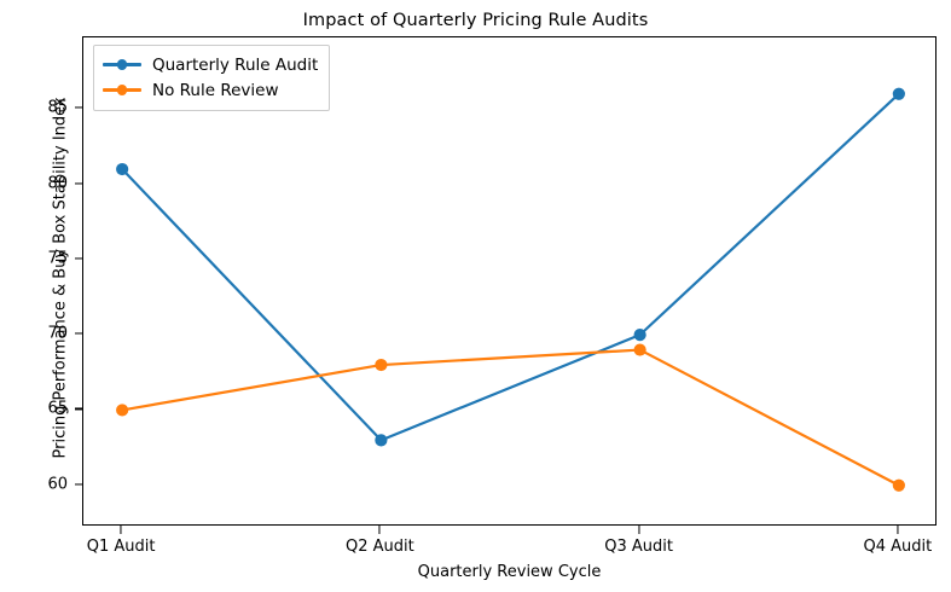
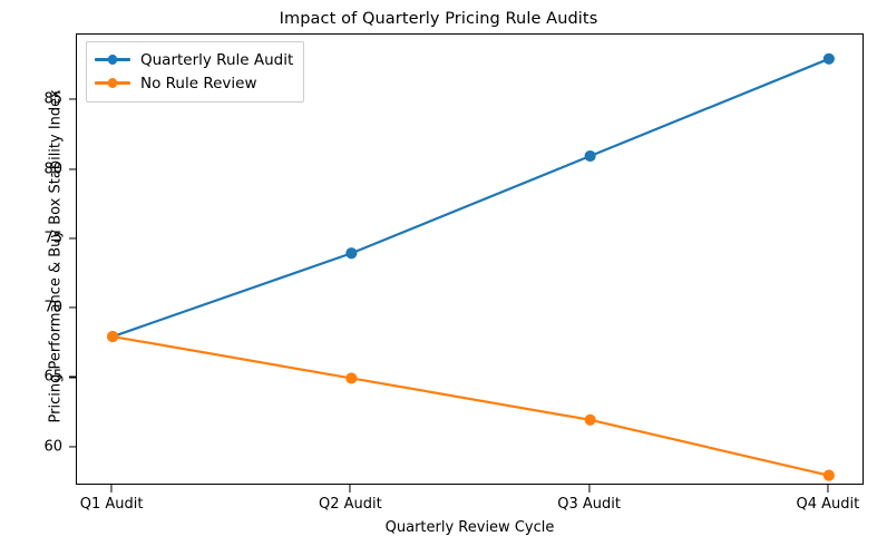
Quarterly Rule Audit/Q1 Audit: 81 -> 68
No Rule Review/Q1 Audit: 65 -> 68
Quarterly Rule Audit/Q2 Audit: 63 -> 74
No Rule Review/Q2 Audit: 68 -> 65
Quarterly Rule Audit/Q3 Audit: 70 -> 81
No Rule Review/Q3 Audit: 69 -> 62
Quarterly Rule Audit/Q4 Audit: 86 -> 88
No Rule Review/Q4 Audit: 60 -> 58
